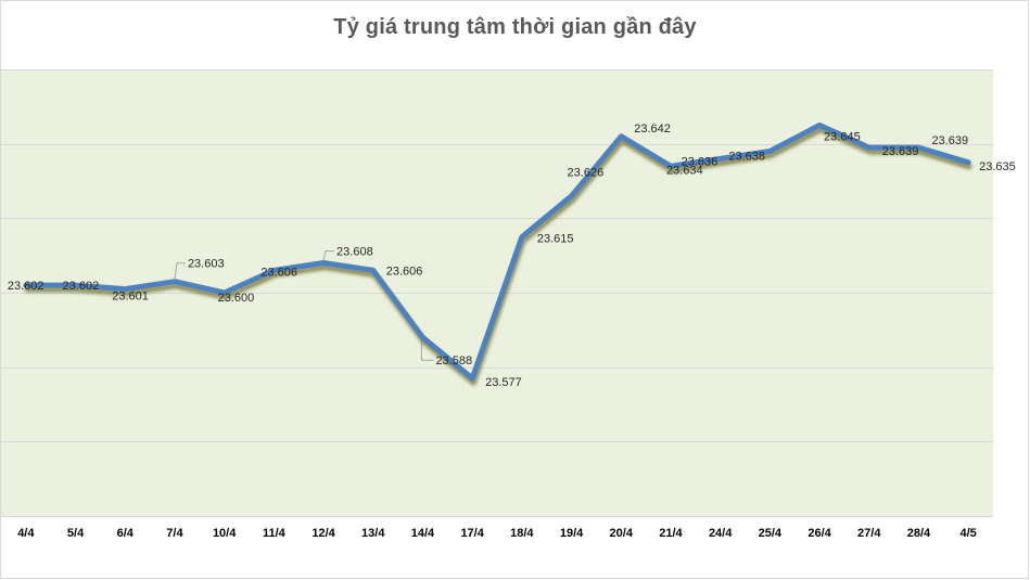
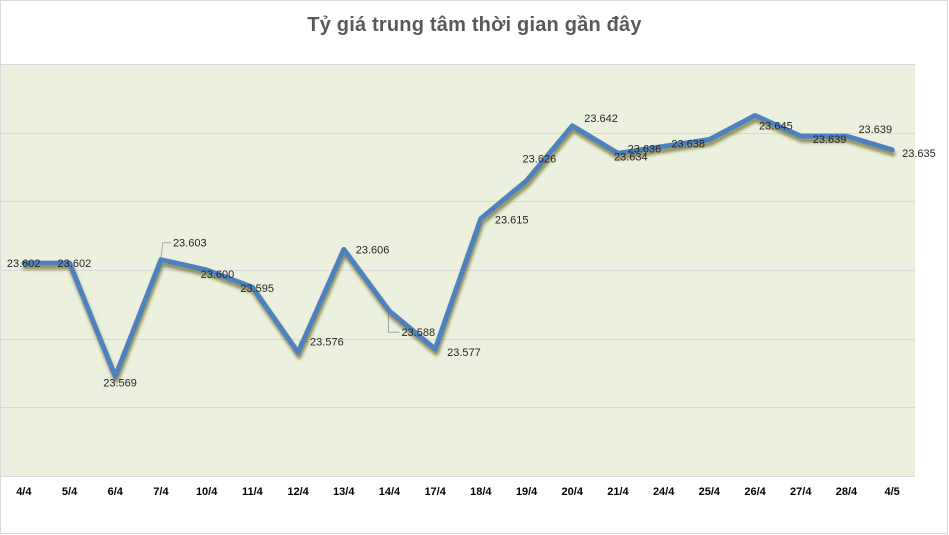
6/4: 23.601 -> 23.569
11/4: 23.606 -> 23.595
12/4: 23.608 -> 23.576
